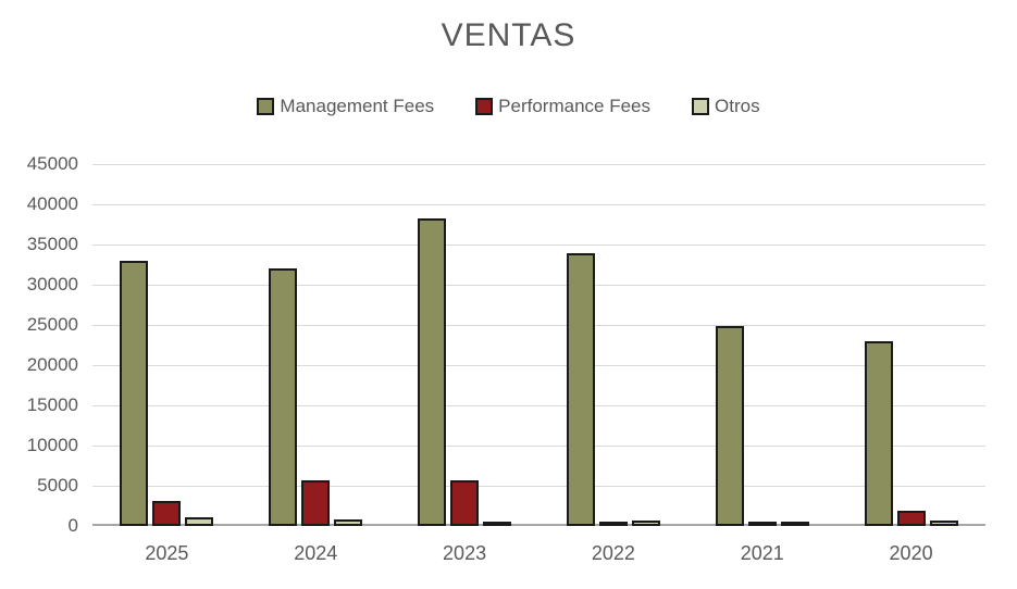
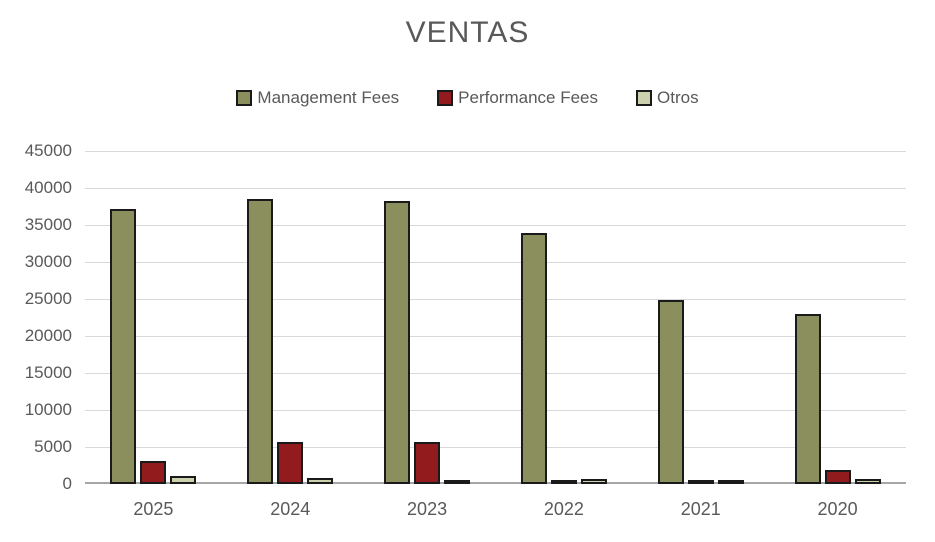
Management Fees/2025: 33000 -> 37000
Management Fees/2024: 32000 -> 38000
